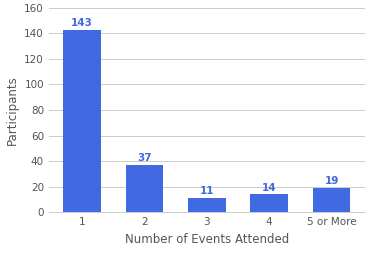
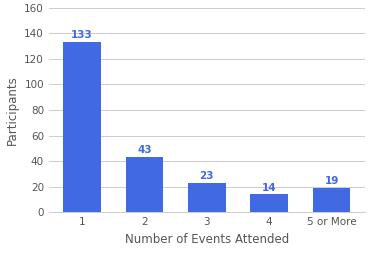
1: 143 -> 133
2: 37 -> 43
3: 11 -> 23
